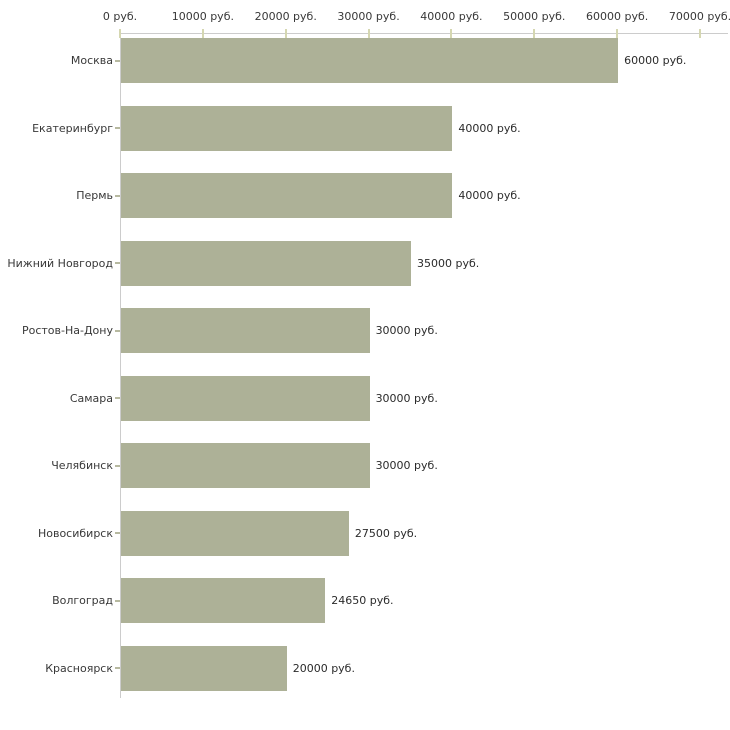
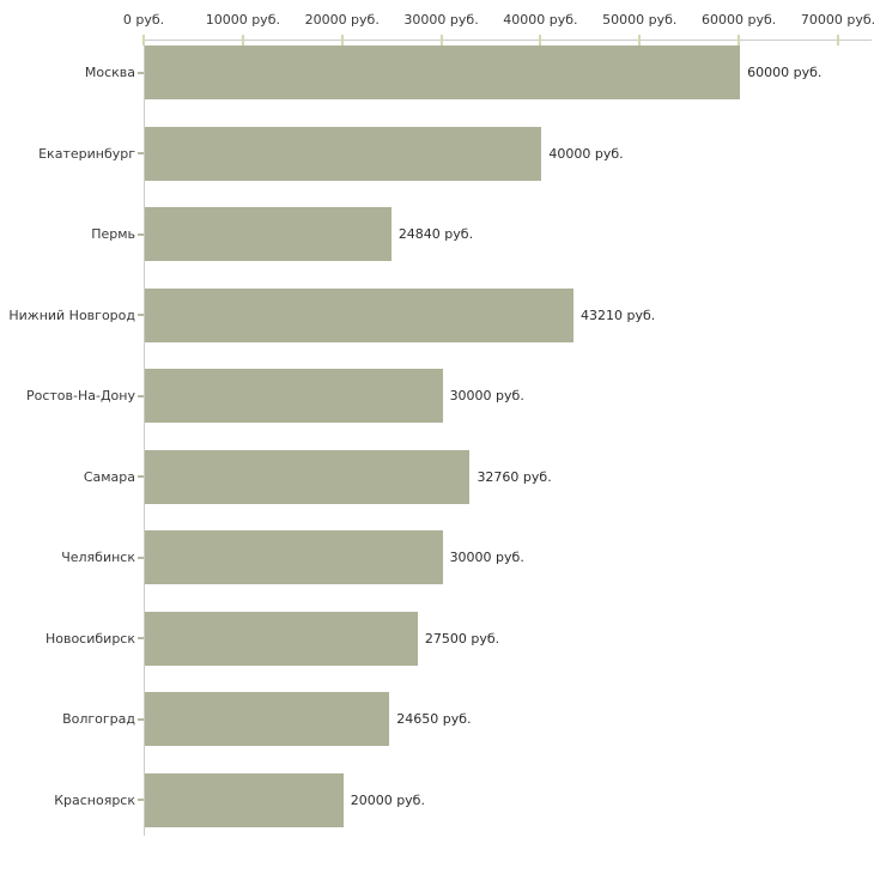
Пермь: 40000 -> 24840
Нижний Новгород: 35000 -> 43210
Самара: 30000 -> 32760
